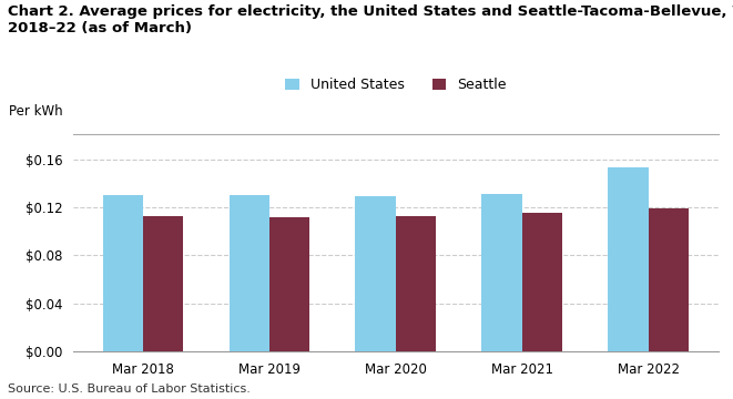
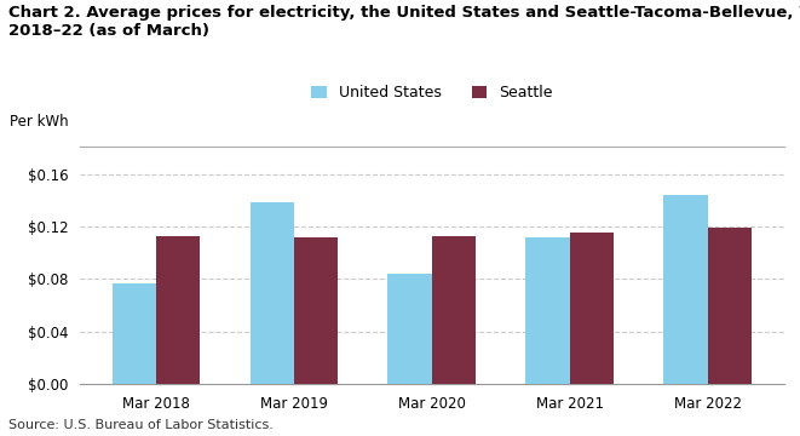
United States/Mar 2018: $0.130 -> $0.077
United States/Mar 2019: $0.130 -> $0.139
United States/Mar 2020: $0.129 -> $0.084
United States/Mar 2021: $0.131 -> $0.112
United States/Mar 2022: $0.153 -> $0.144
